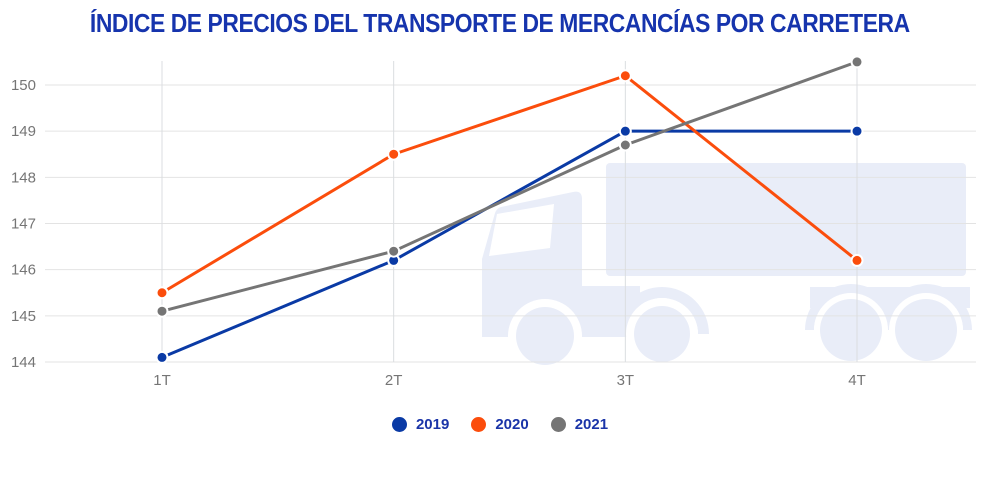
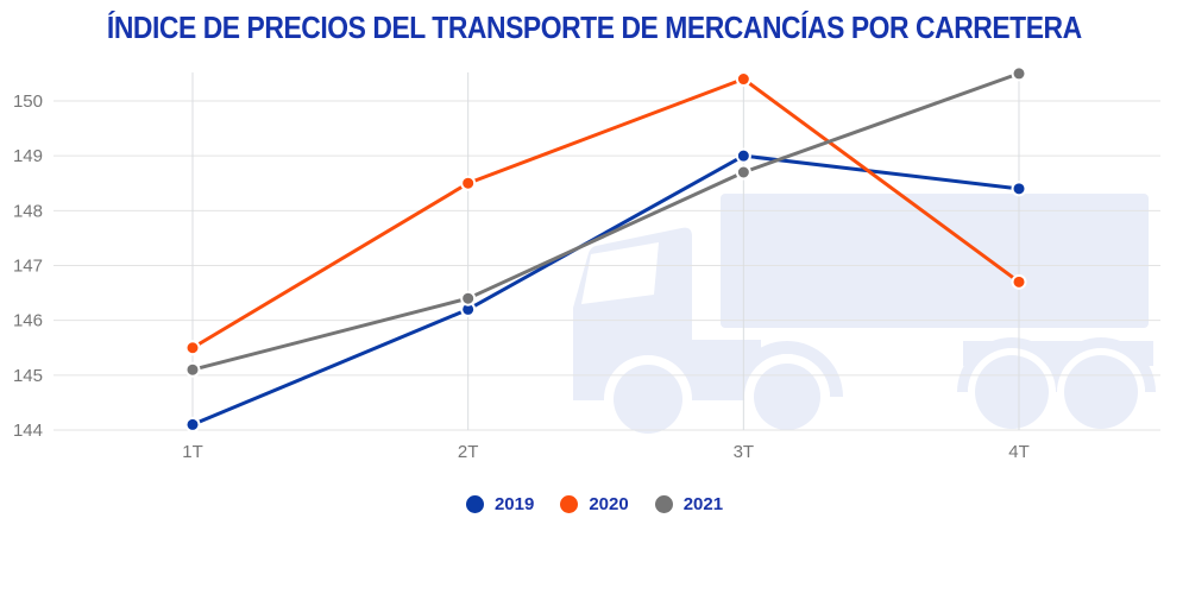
2020/3T: 150.2 -> 150.4
2019/4T: 149.0 -> 148.4
2020/4T: 146.2 -> 146.7
